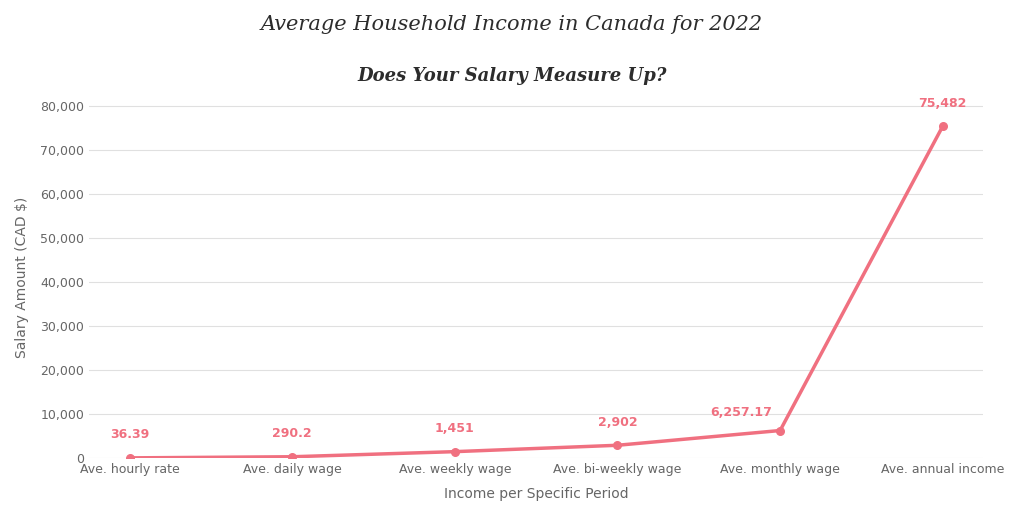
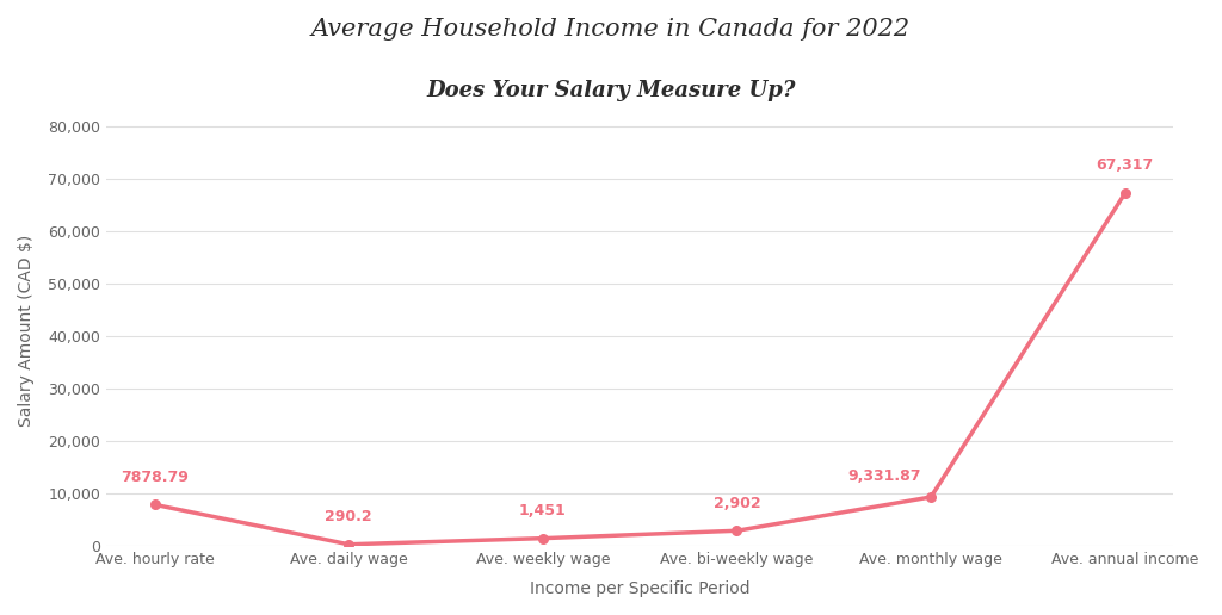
Ave. hourly rate: 36.39 -> 7878.79
Ave. monthly wage: 6,257.17 -> 9,331.87
Ave. annual income: 75,482 -> 67,317
